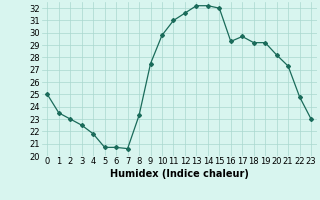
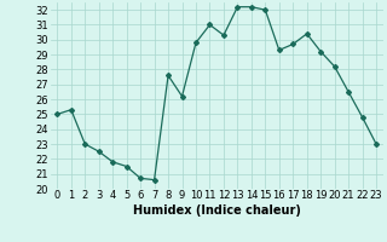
1: 23.5 -> 25.3
5: 20.7 -> 21.5
8: 23.3 -> 27.6
9: 27.5 -> 26.2
12: 31.6 -> 30.3
18: 29.2 -> 30.4
21: 27.3 -> 26.5
